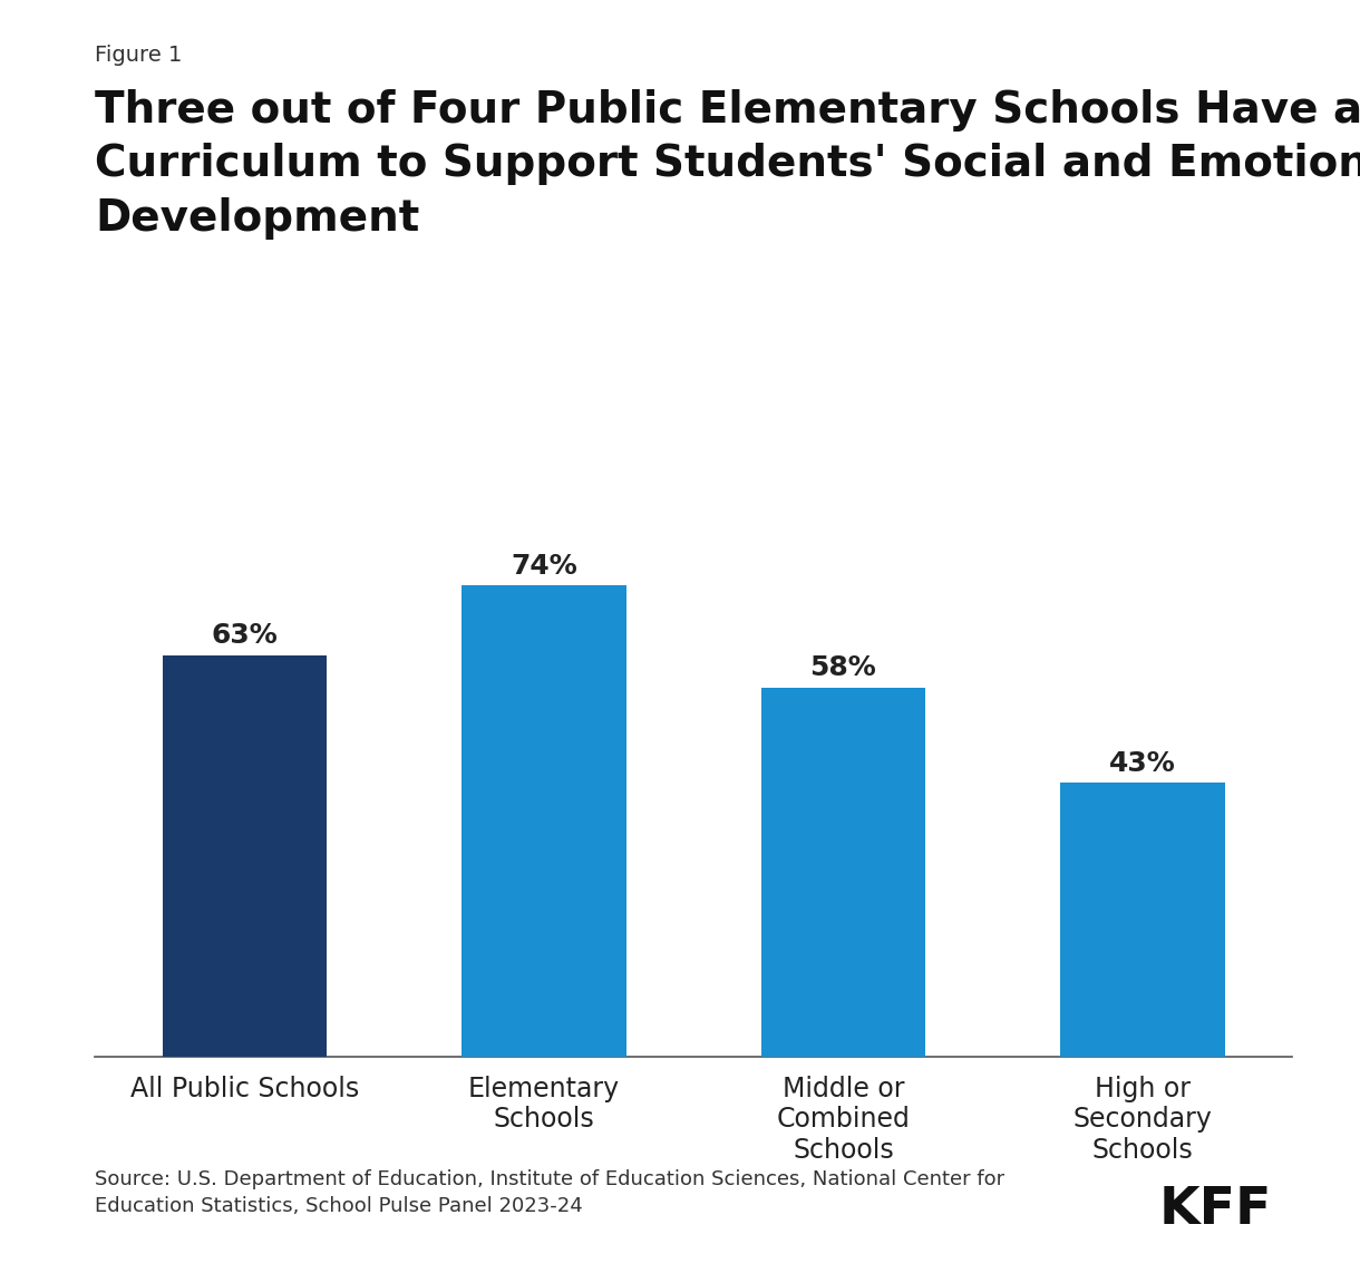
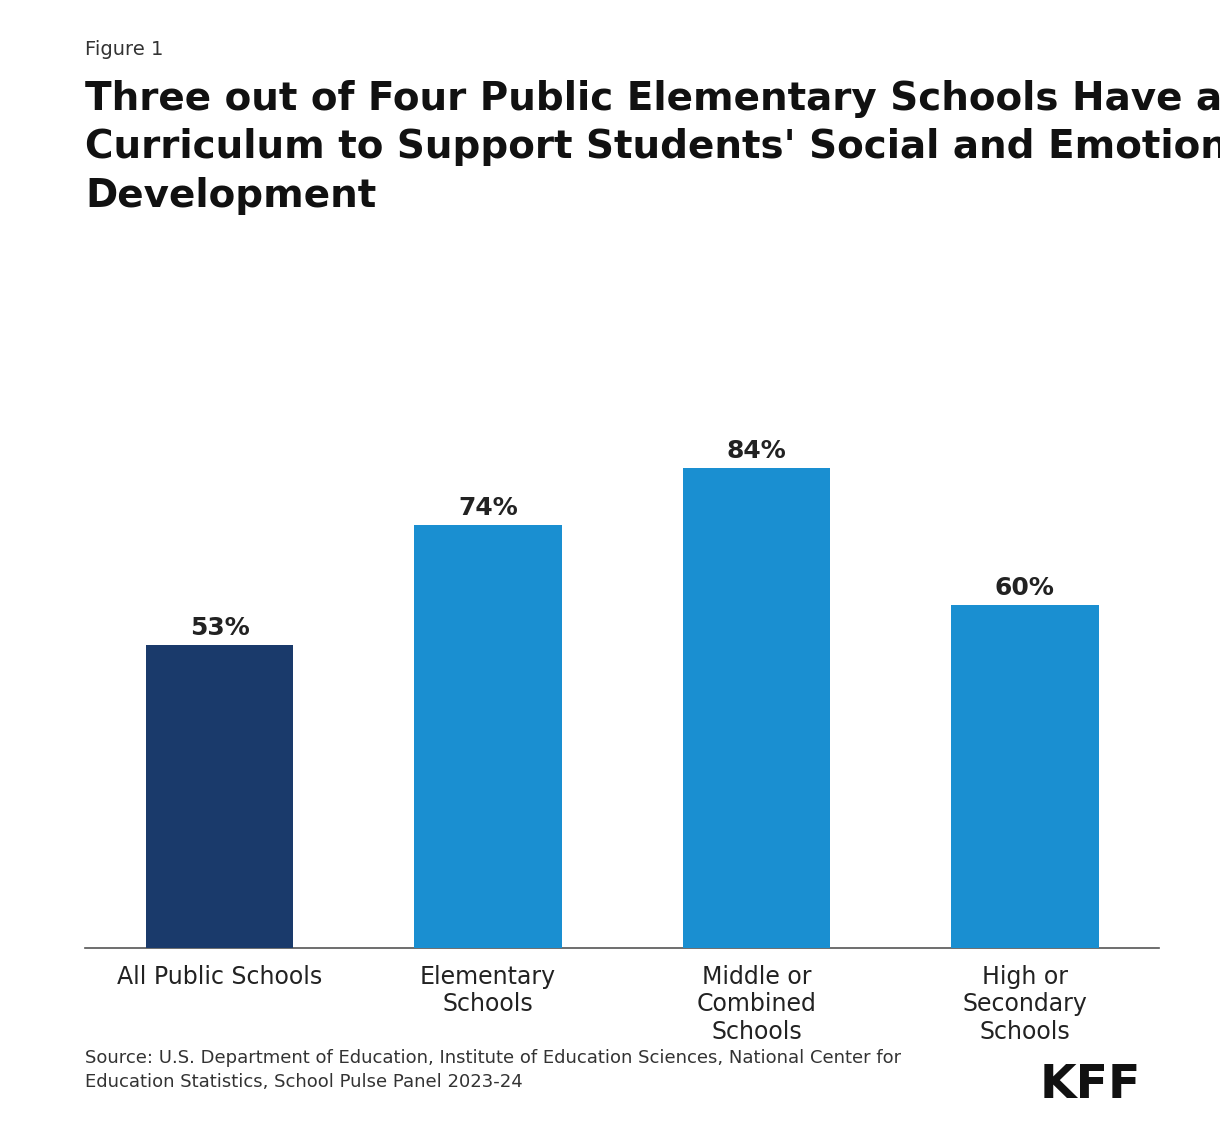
All Public Schools: 63% -> 53%
Middle or Combined Schools: 58% -> 84%
High or Secondary Schools: 43% -> 60%
